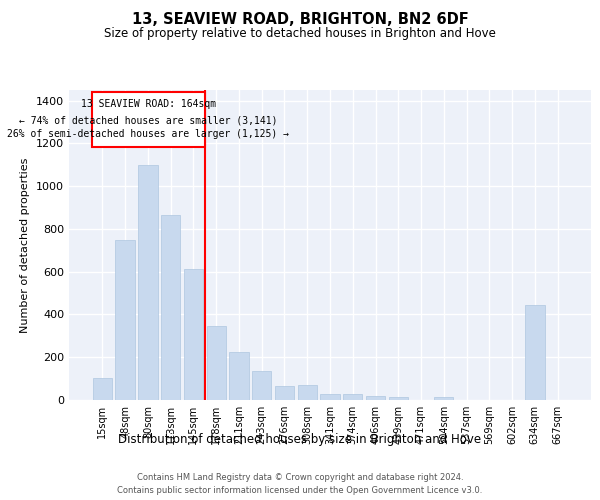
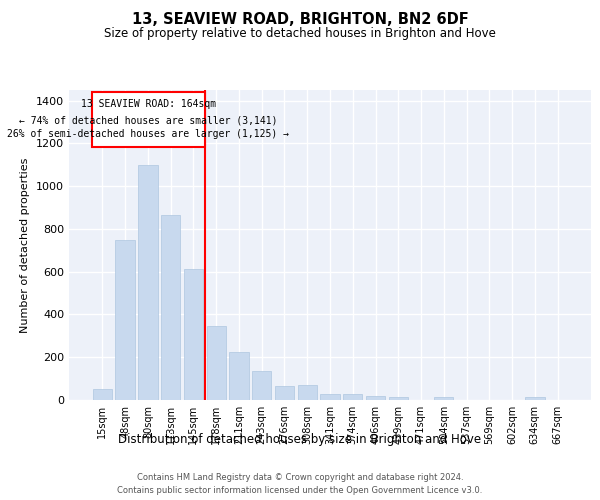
15sqm: 105 -> 50
634sqm: 445 -> 12
